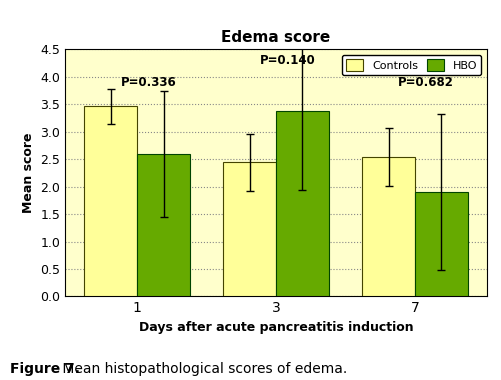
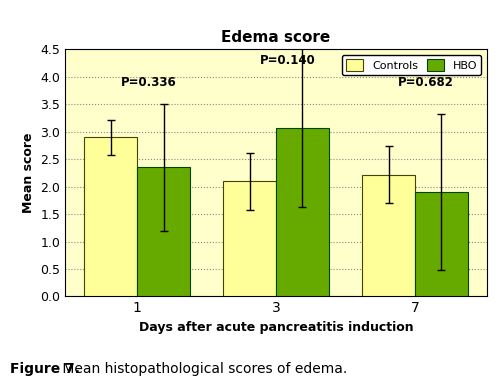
Controls/1: 3.46 -> 2.90
HBO/1: 2.60 -> 2.35
Controls/3: 2.44 -> 2.10
HBO/3: 3.38 -> 3.07
Controls/7: 2.54 -> 2.22
